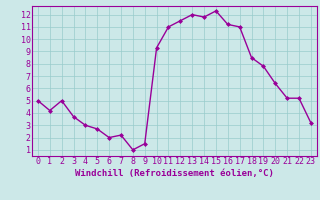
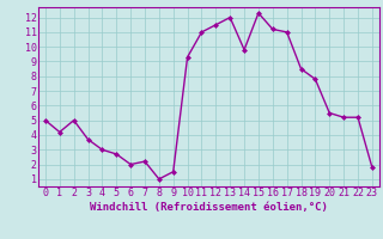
14: 11.8 -> 9.8
20: 6.4 -> 5.5
23: 3.2 -> 1.8
